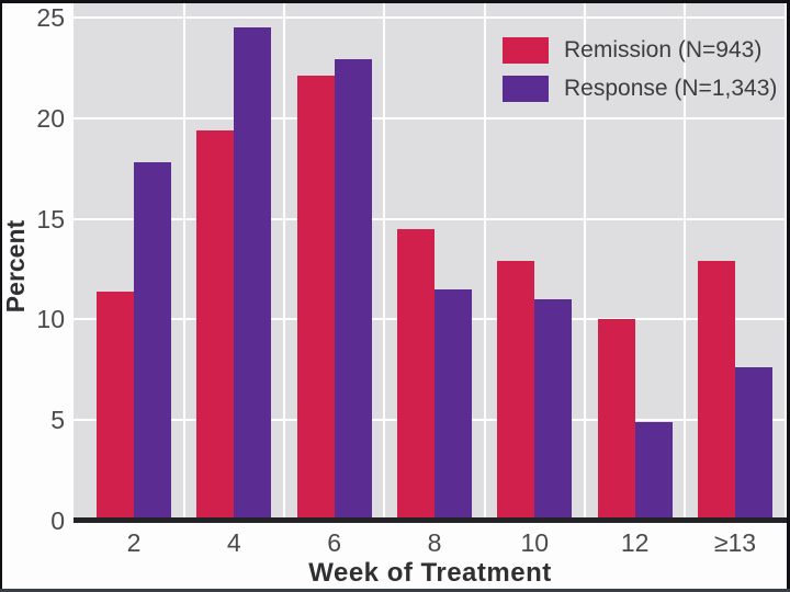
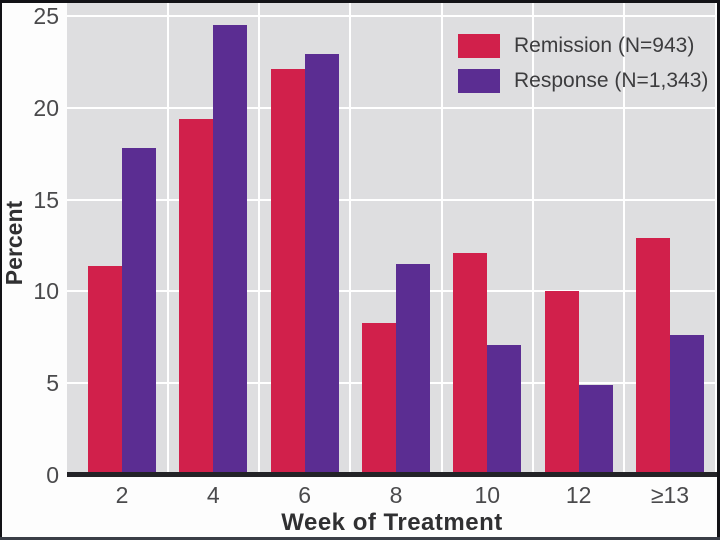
Remission (N=943)/8: 14.5 -> 8.3
Remission (N=943)/10: 12.9 -> 12.1
Response (N=1,343)/10: 11.0 -> 7.1
